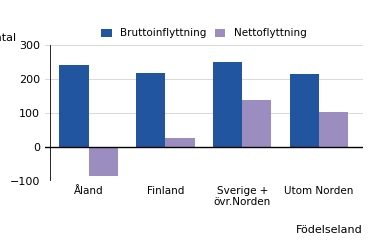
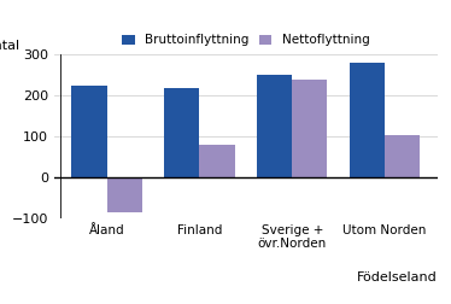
Bruttoinflyttning/Åland: 243 -> 225
Nettoflyttning/Finland: 28 -> 80
Nettoflyttning/Sverige + övr.Norden: 138 -> 240
Bruttoinflyttning/Utom Norden: 215 -> 280
